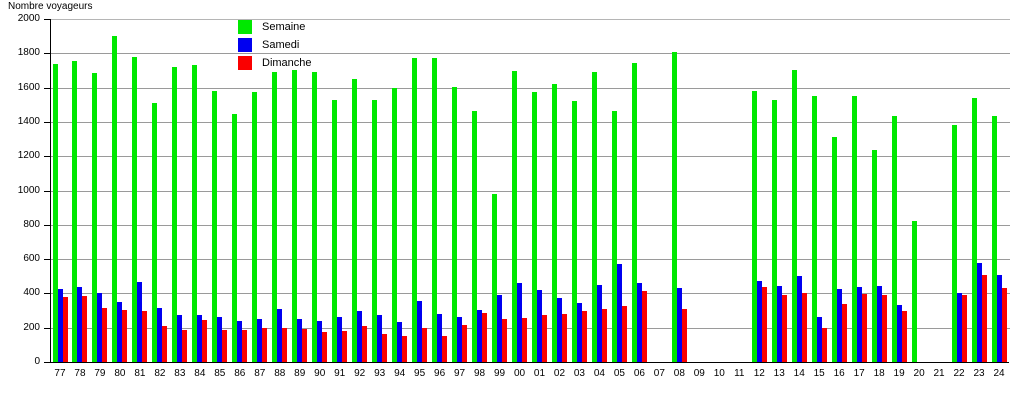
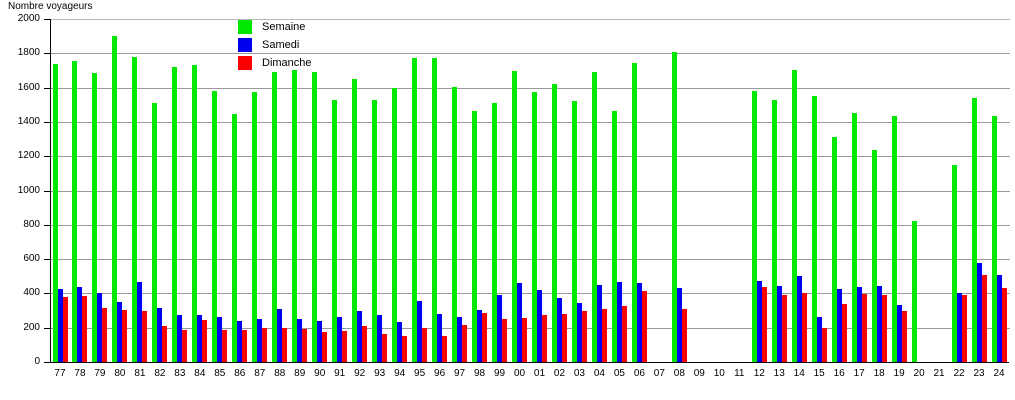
Semaine/99: 980 -> 1510
Samedi/05: 570 -> 460
Semaine/17: 1550 -> 1450
Semaine/22: 1380 -> 1150
